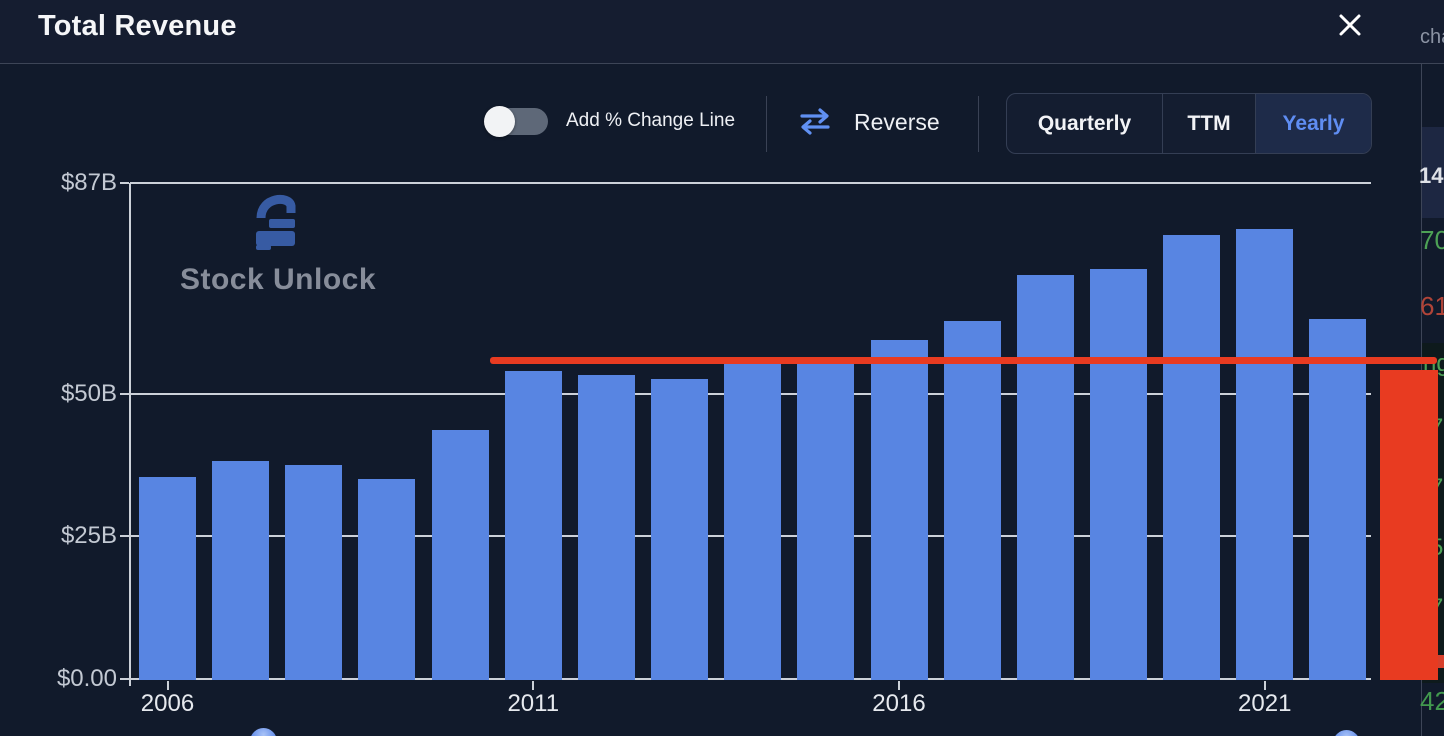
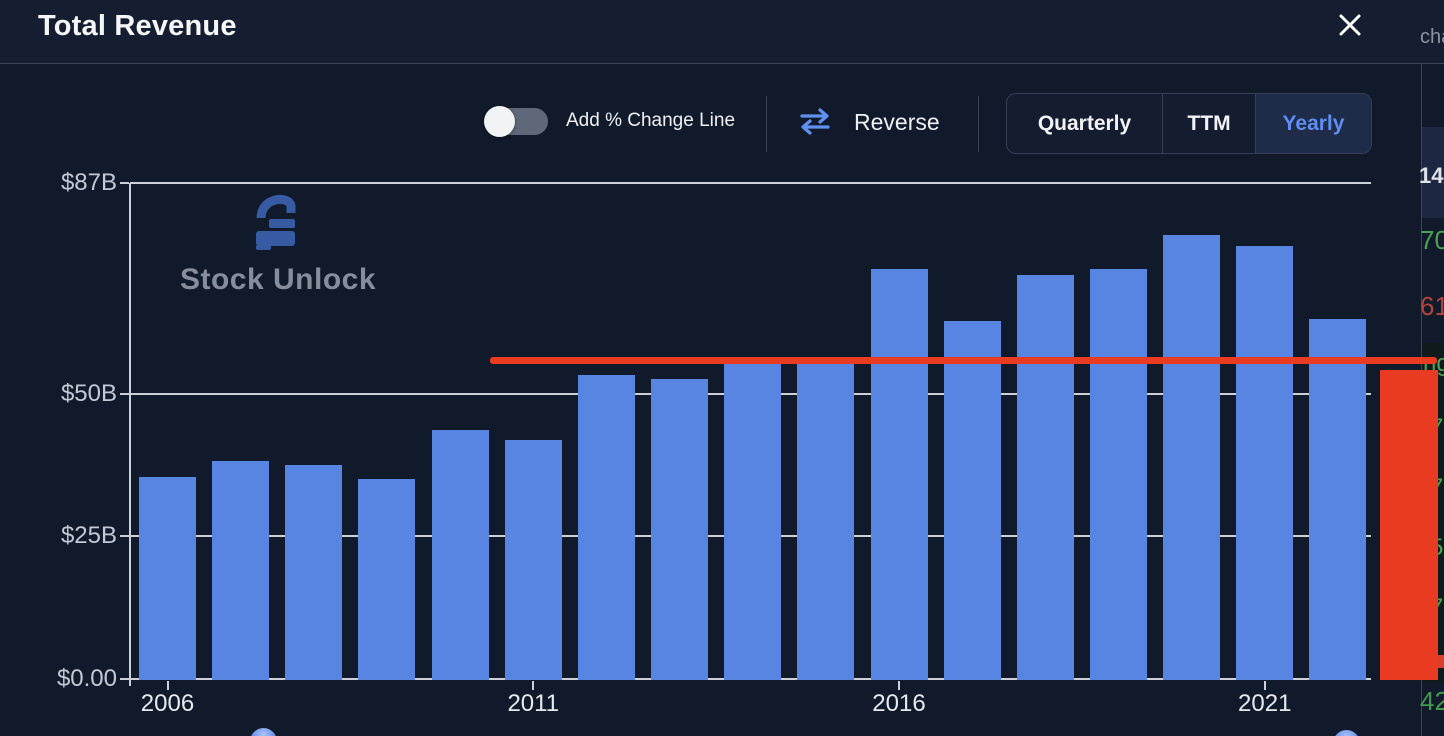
2011: $54B -> $42B
2016: $59B -> $72B
2021: $79B -> $76B
